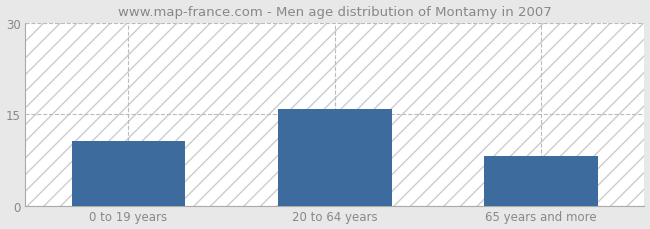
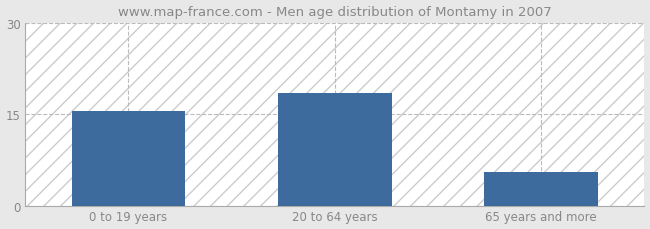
0 to 19 years: 10.6 -> 15.5
20 to 64 years: 15.8 -> 18.5
65 years and more: 8.2 -> 5.5
